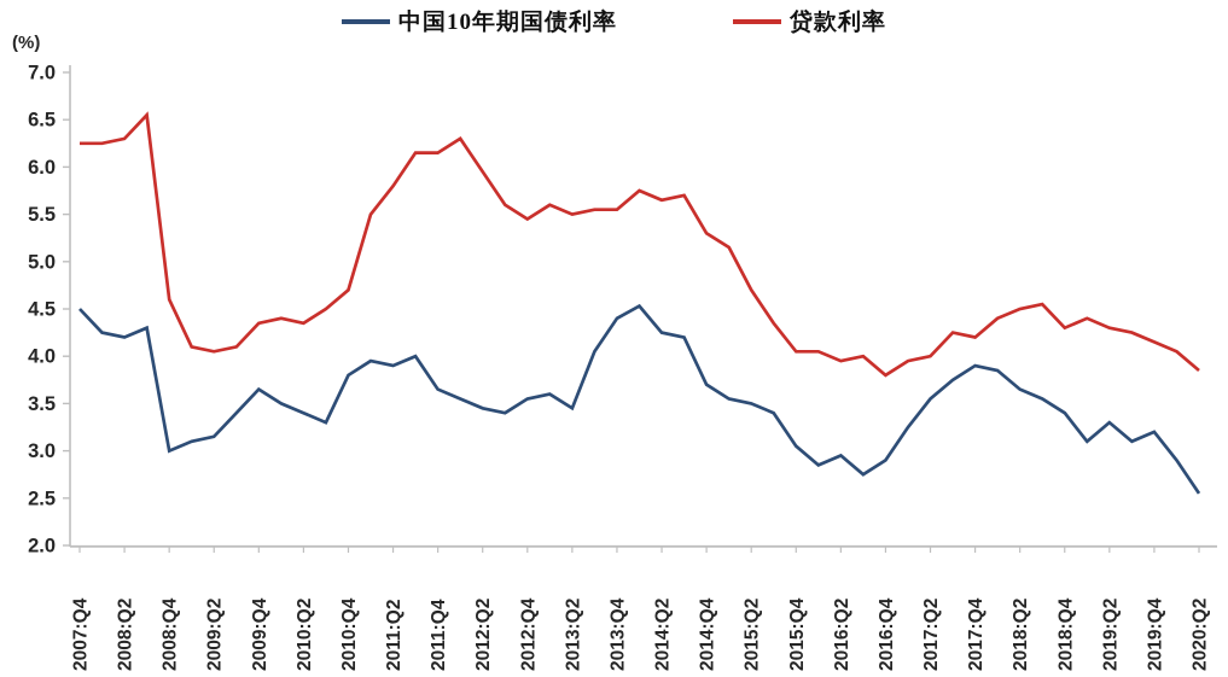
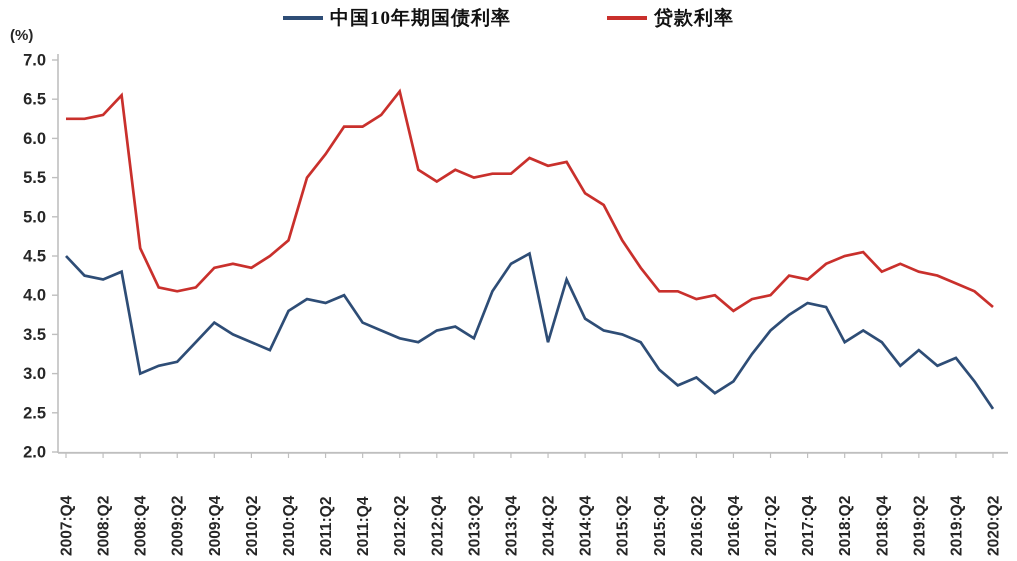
贷款利率/2012:Q2: 6.0 -> 6.6
中国10年期国债利率/2014:Q2: 4.2 -> 3.4
中国10年期国债利率/2018:Q2: 3.6 -> 3.4
